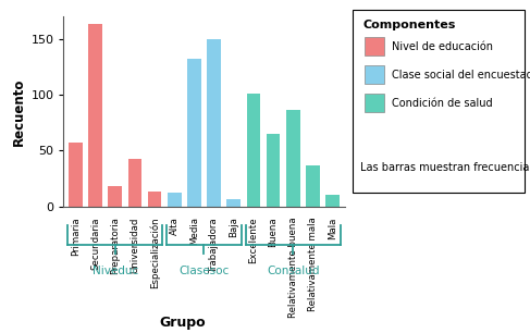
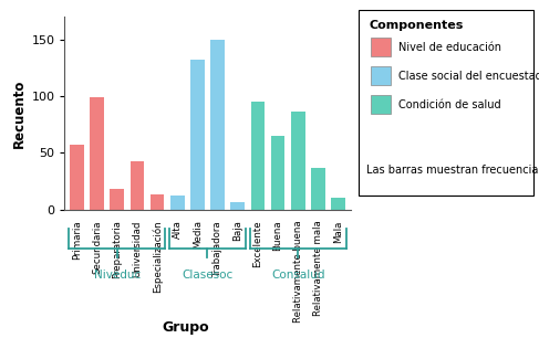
Secundaria: 163 -> 99
Excelente: 101 -> 95
